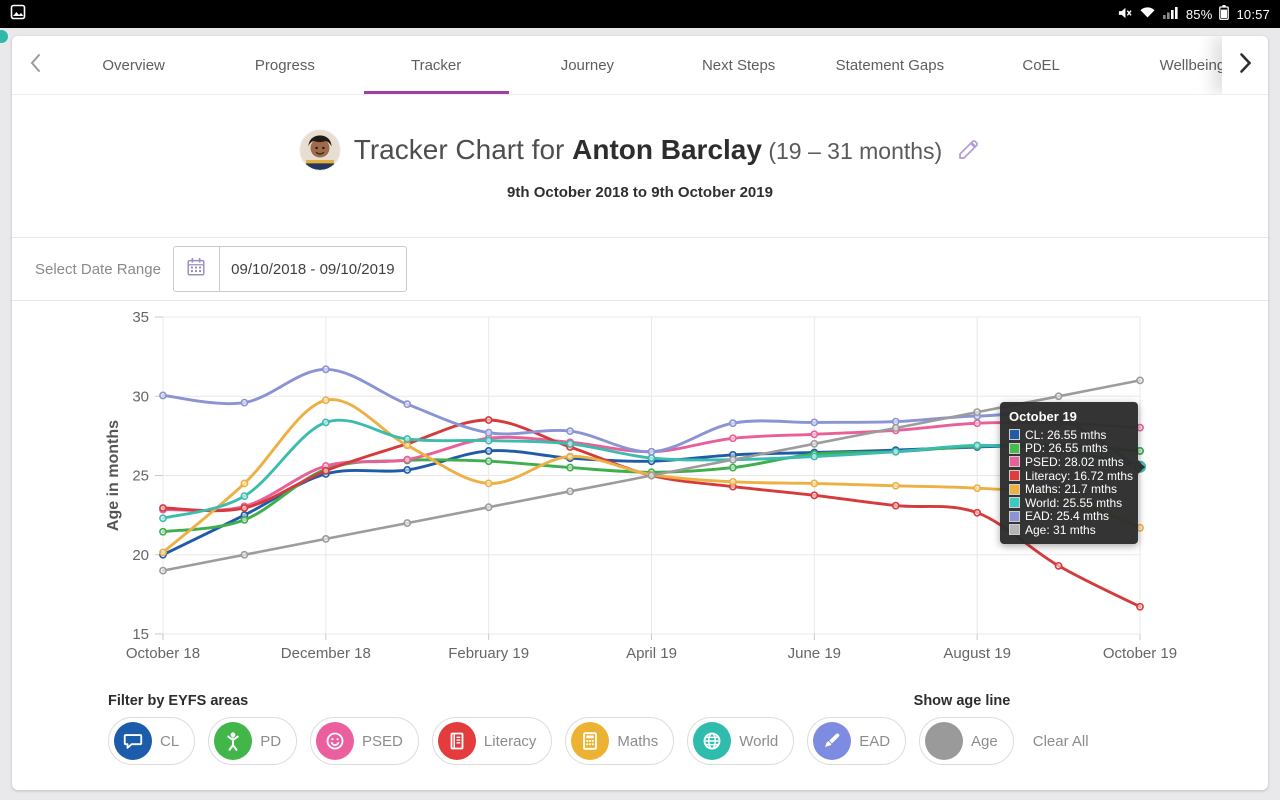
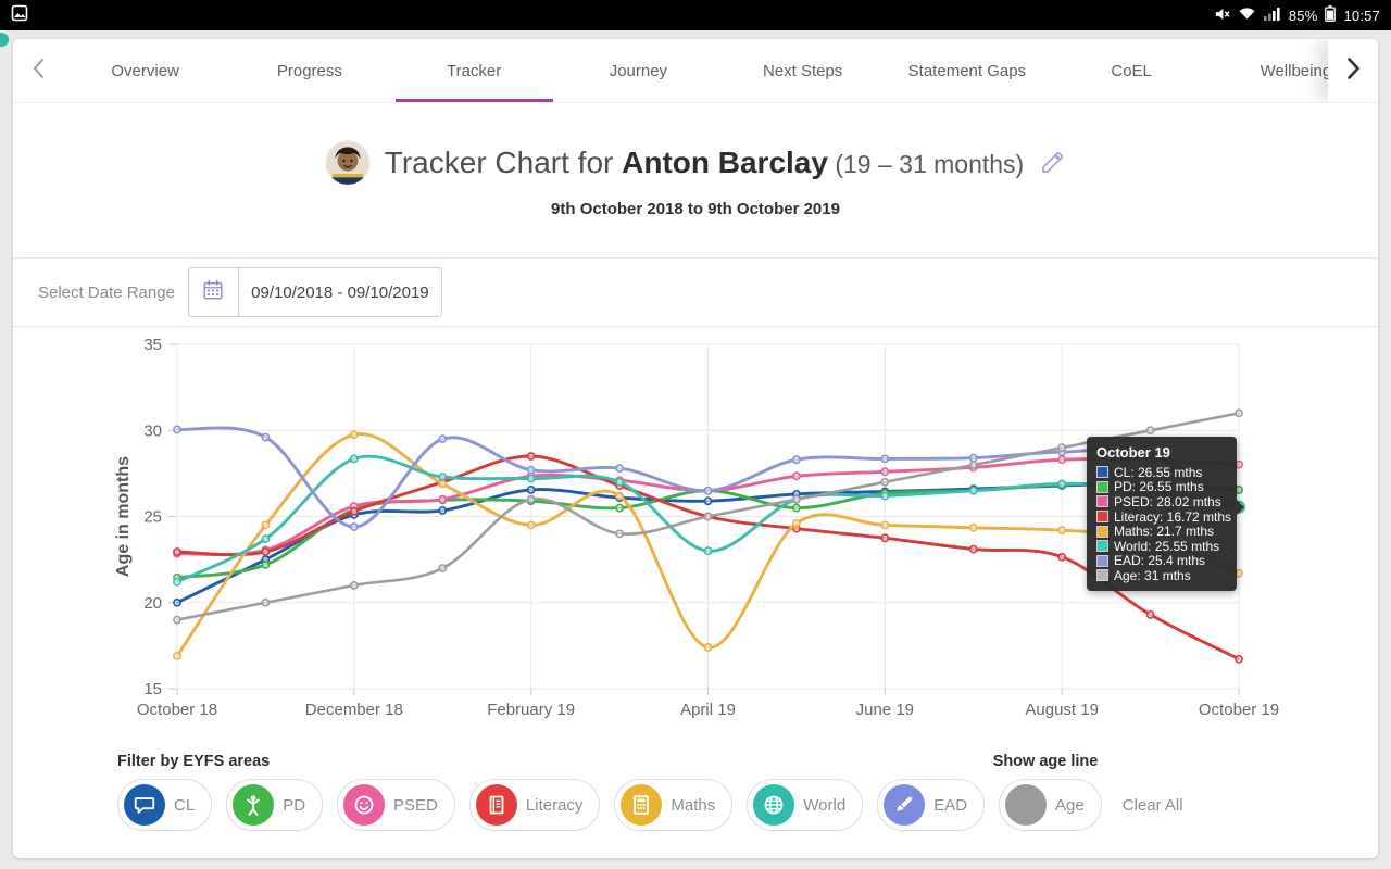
Maths/October 18: 20.1 -> 16.9
World/October 18: 22.3 -> 21.2
EAD/December 18: 31.7 -> 24.4
Age/February 19: 23 -> 26
PD/April 19: 25.2 -> 26.5
Maths/April 19: 25.1 -> 17.4
World/April 19: 26.1 -> 23.0
